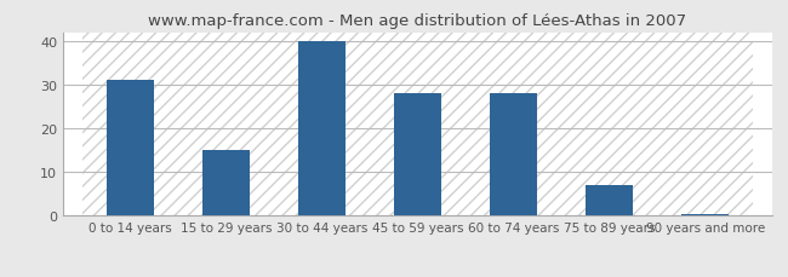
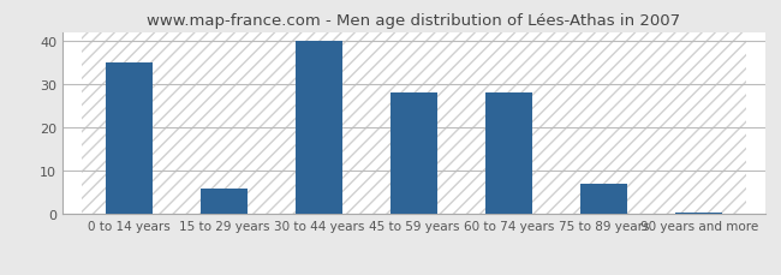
0 to 14 years: 31.0 -> 35.0
15 to 29 years: 15.0 -> 6.0
